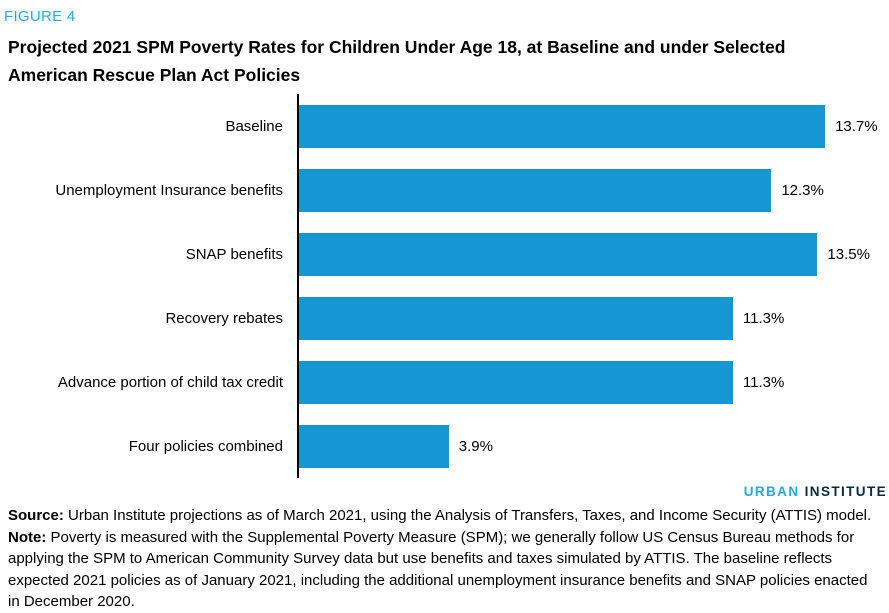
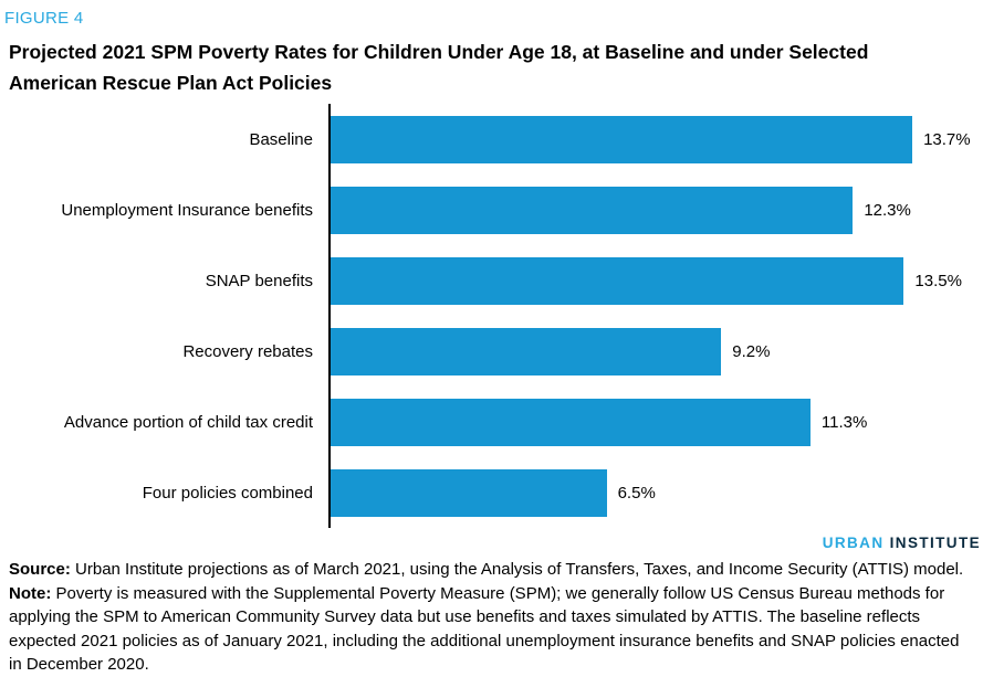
Recovery rebates: 11.3% -> 9.2%
Four policies combined: 3.9% -> 6.5%
